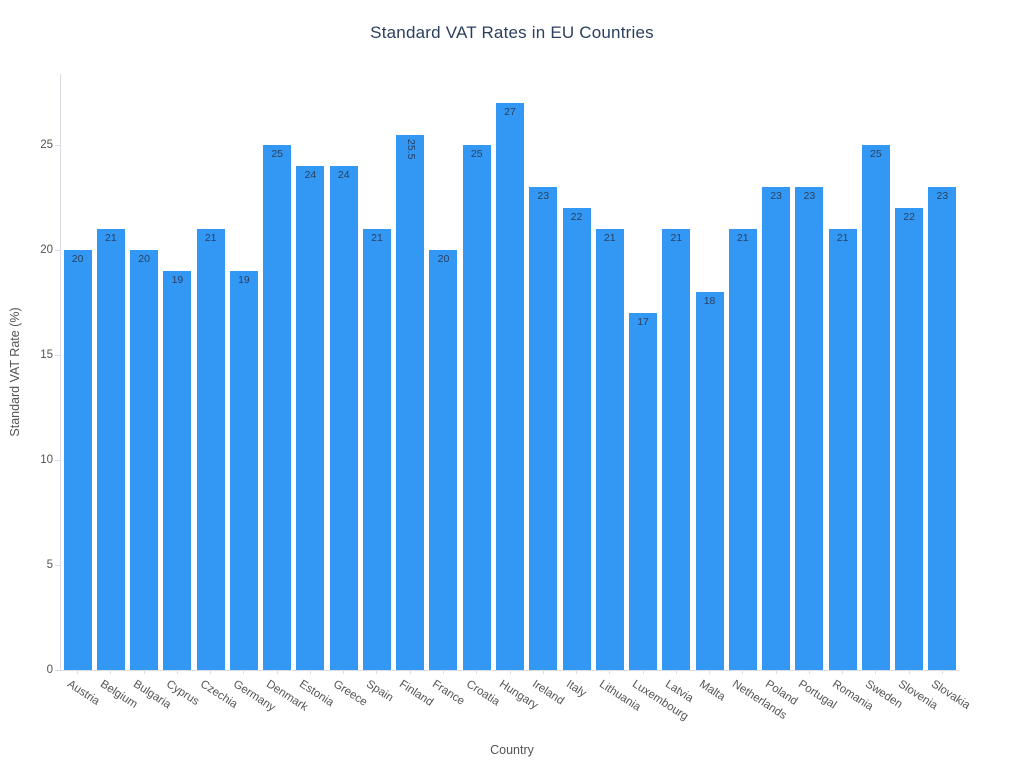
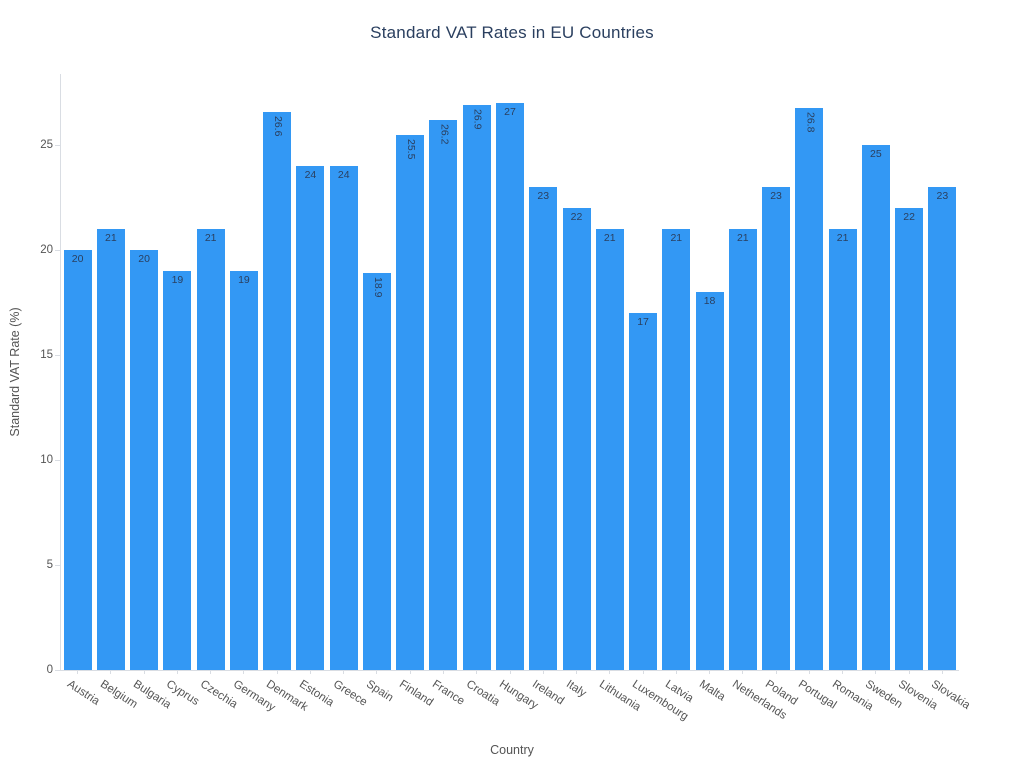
Denmark: 25 -> 26.6
Spain: 21 -> 18.9
France: 20 -> 26.2
Croatia: 25 -> 26.9
Portugal: 23 -> 26.8
